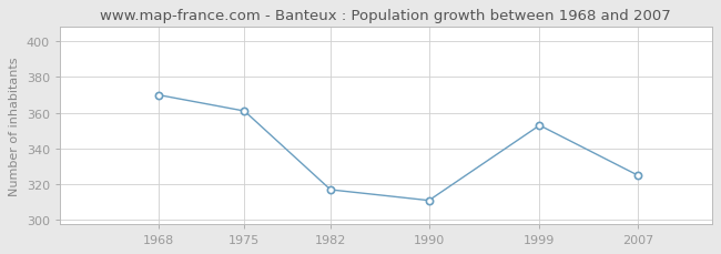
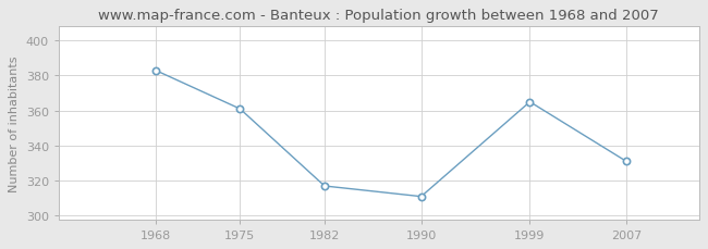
1968: 370 -> 383
1999: 353 -> 365
2007: 325 -> 331
